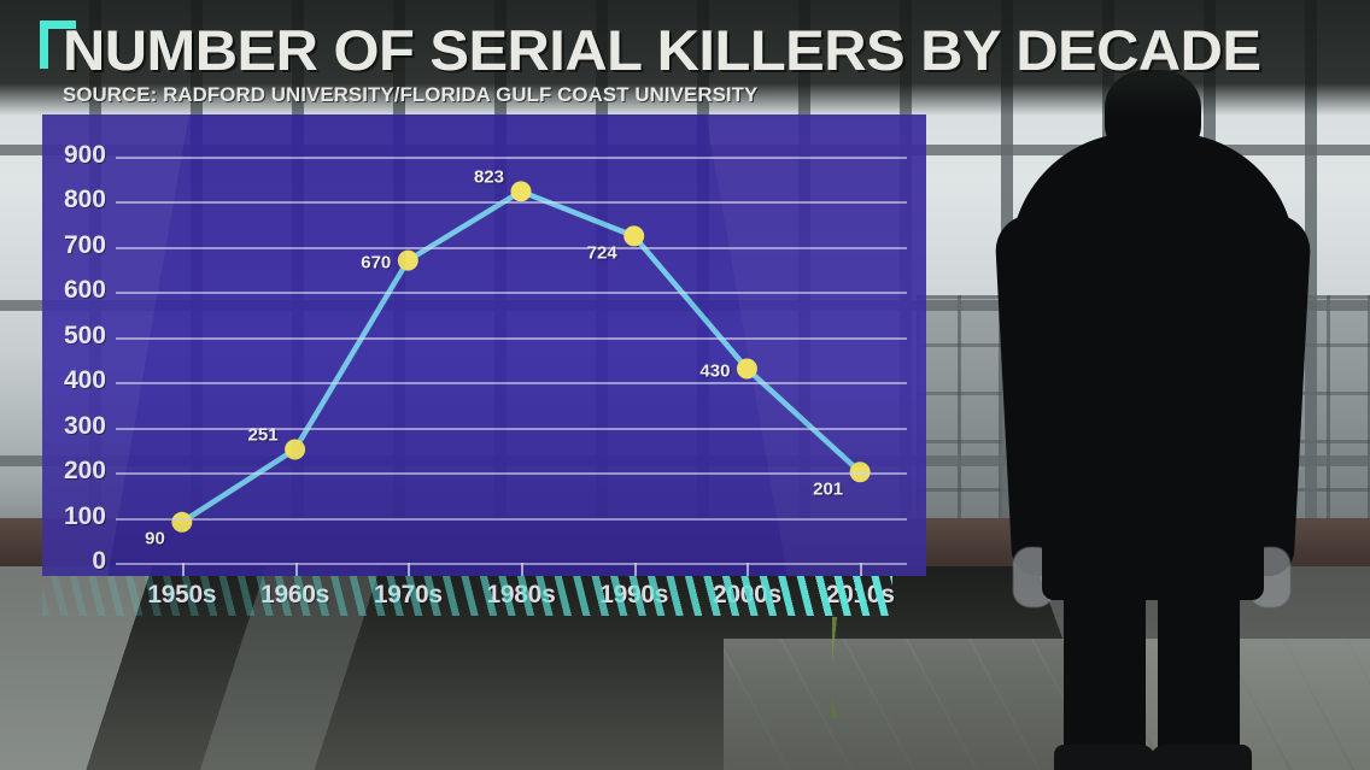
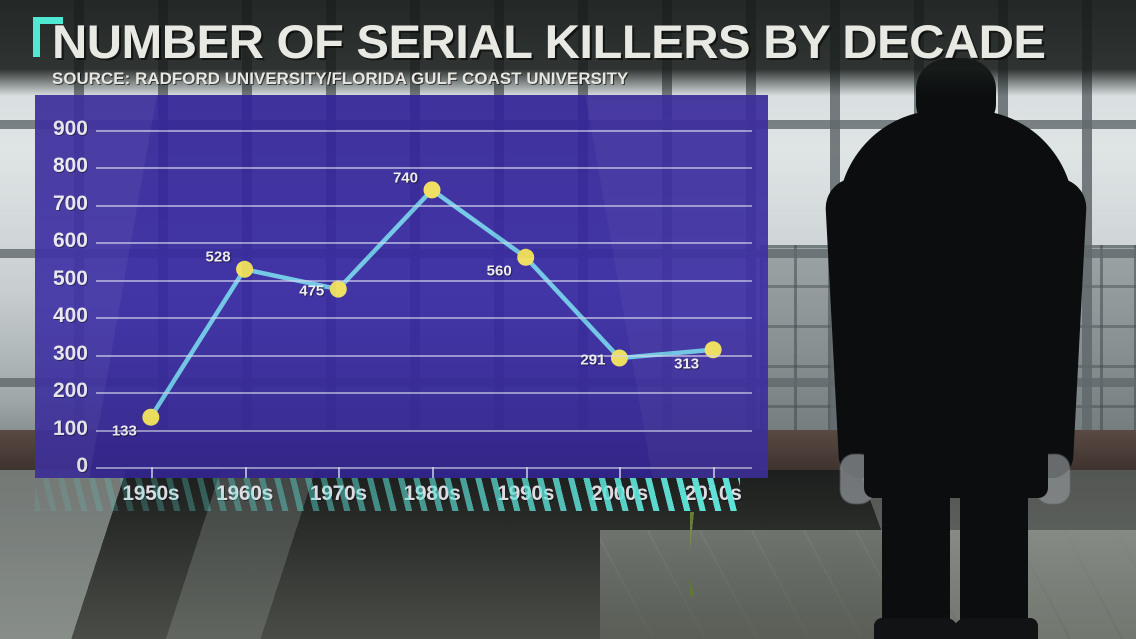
1950s: 90 -> 133
1960s: 251 -> 528
1970s: 670 -> 475
1980s: 823 -> 740
1990s: 724 -> 560
2000s: 430 -> 291
2010s: 201 -> 313
